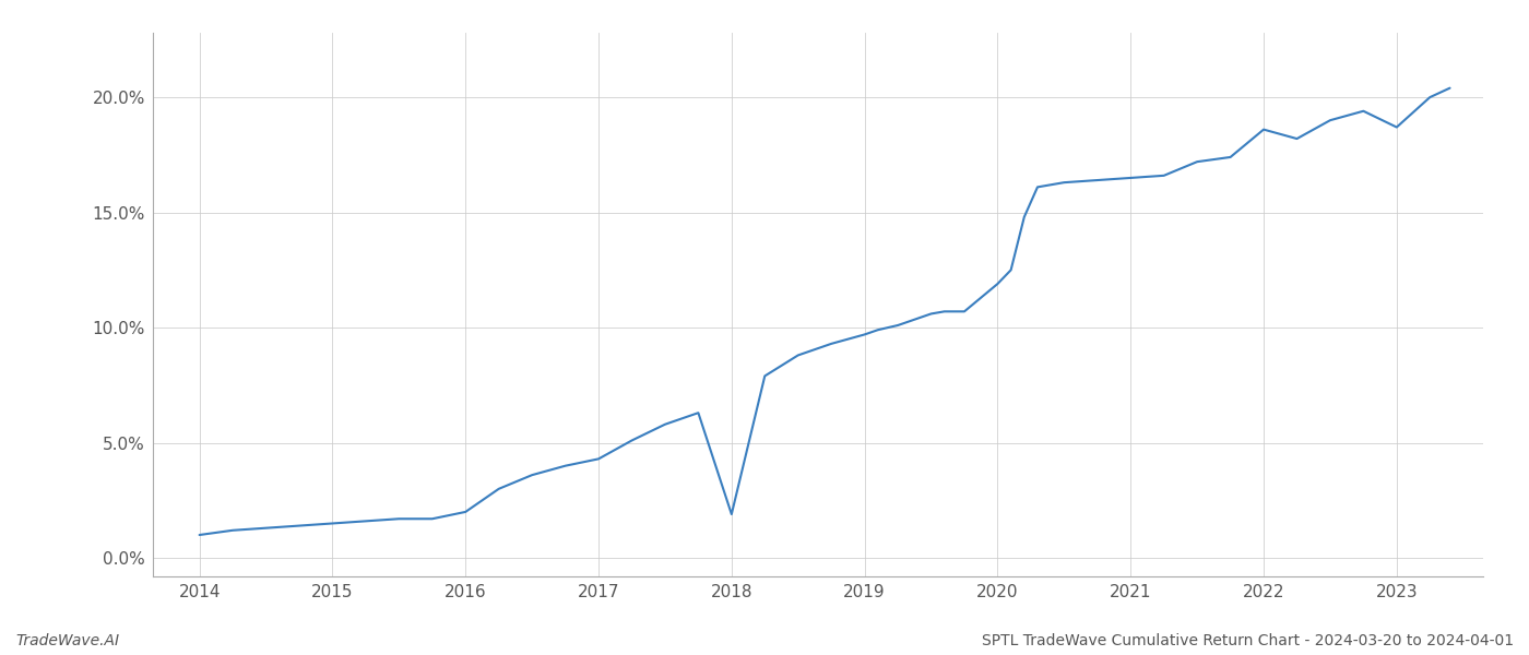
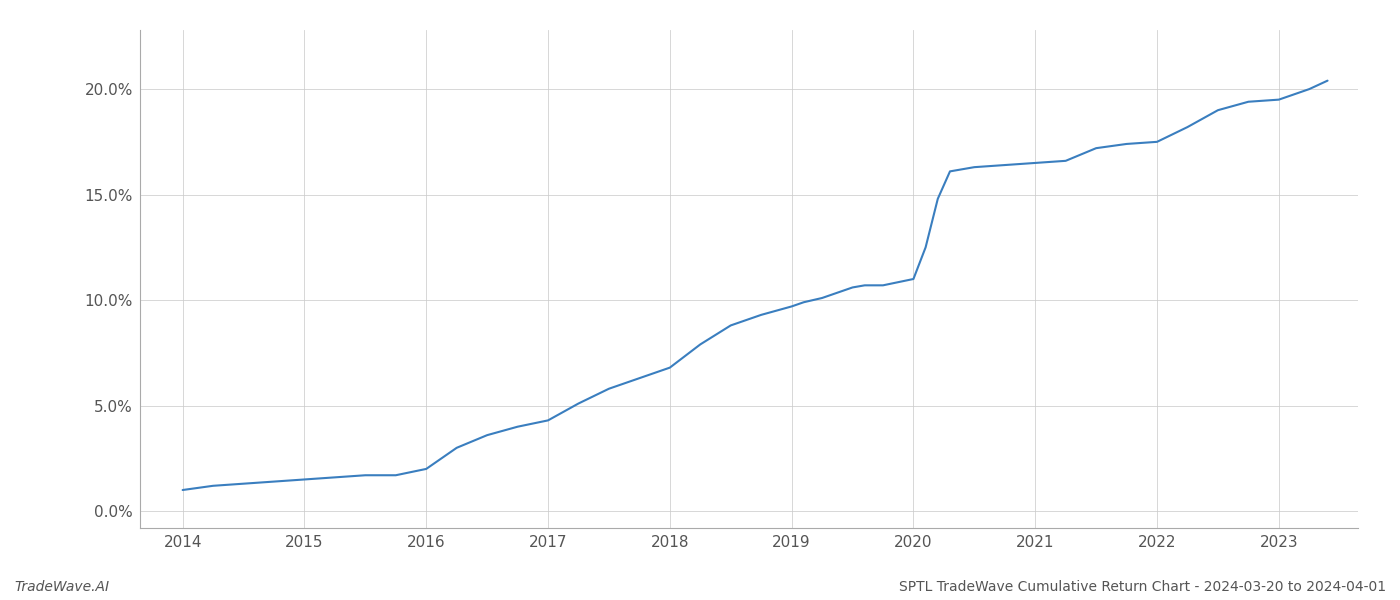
2018: 1.9% -> 6.8%
2020: 11.9% -> 11.0%
2022: 18.6% -> 17.5%
2023: 18.7% -> 19.5%
